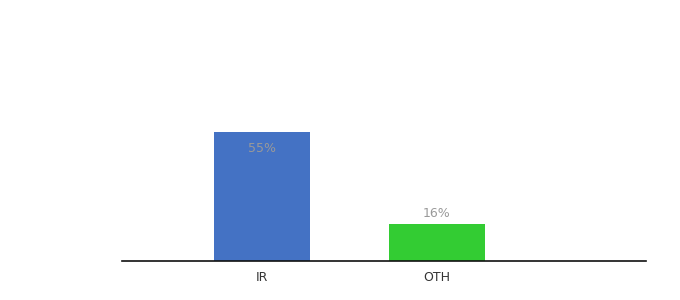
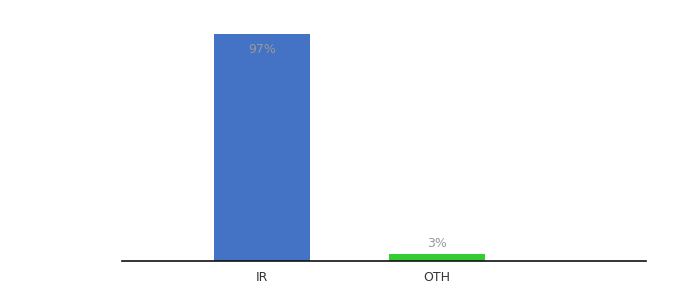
IR: 55% -> 97%
OTH: 16% -> 3%
